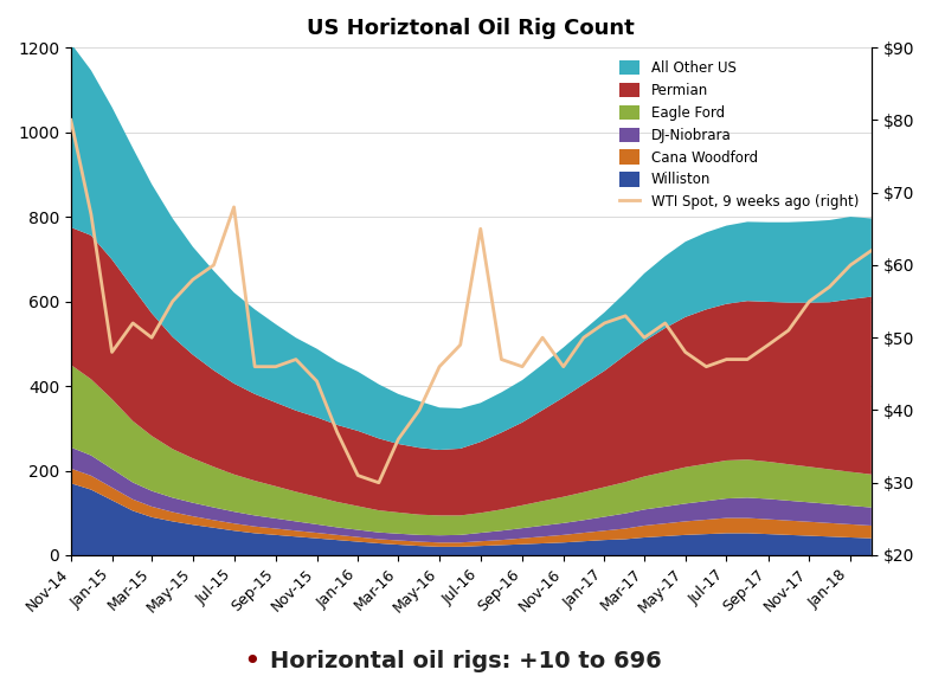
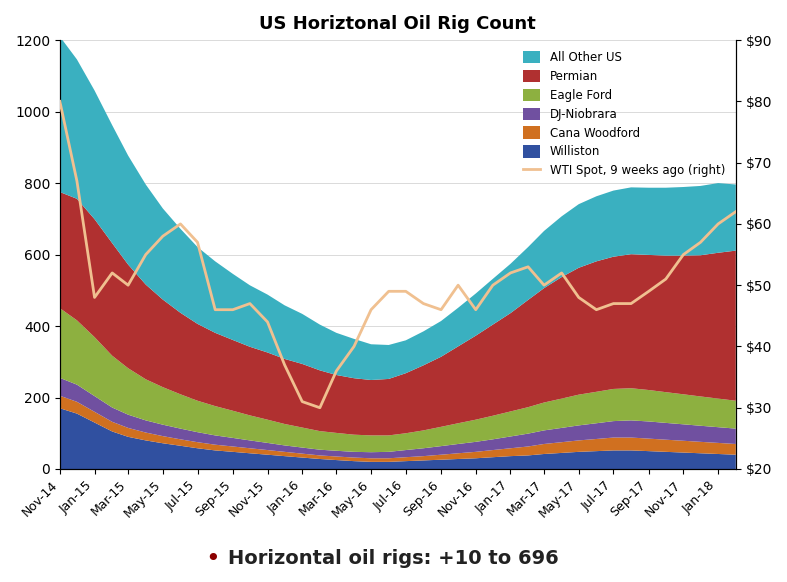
WTI Spot, 9 weeks ago (right)/Jul-15: $68 -> $57
WTI Spot, 9 weeks ago (right)/Jul-16: $65 -> $49
